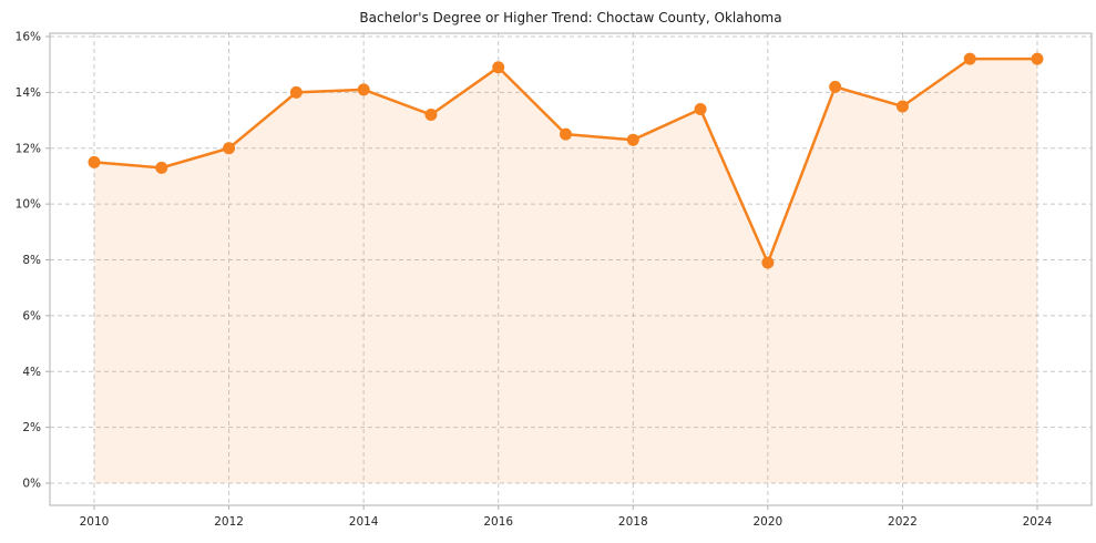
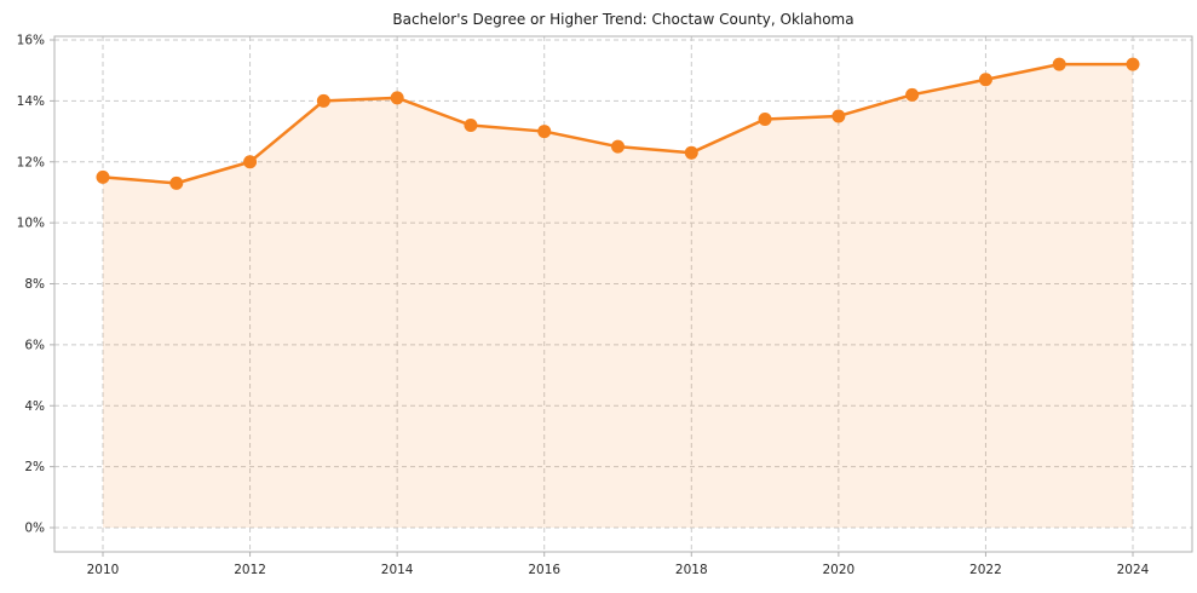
2016: 14.9% -> 13.0%
2020: 7.9% -> 13.5%
2022: 13.5% -> 14.7%
